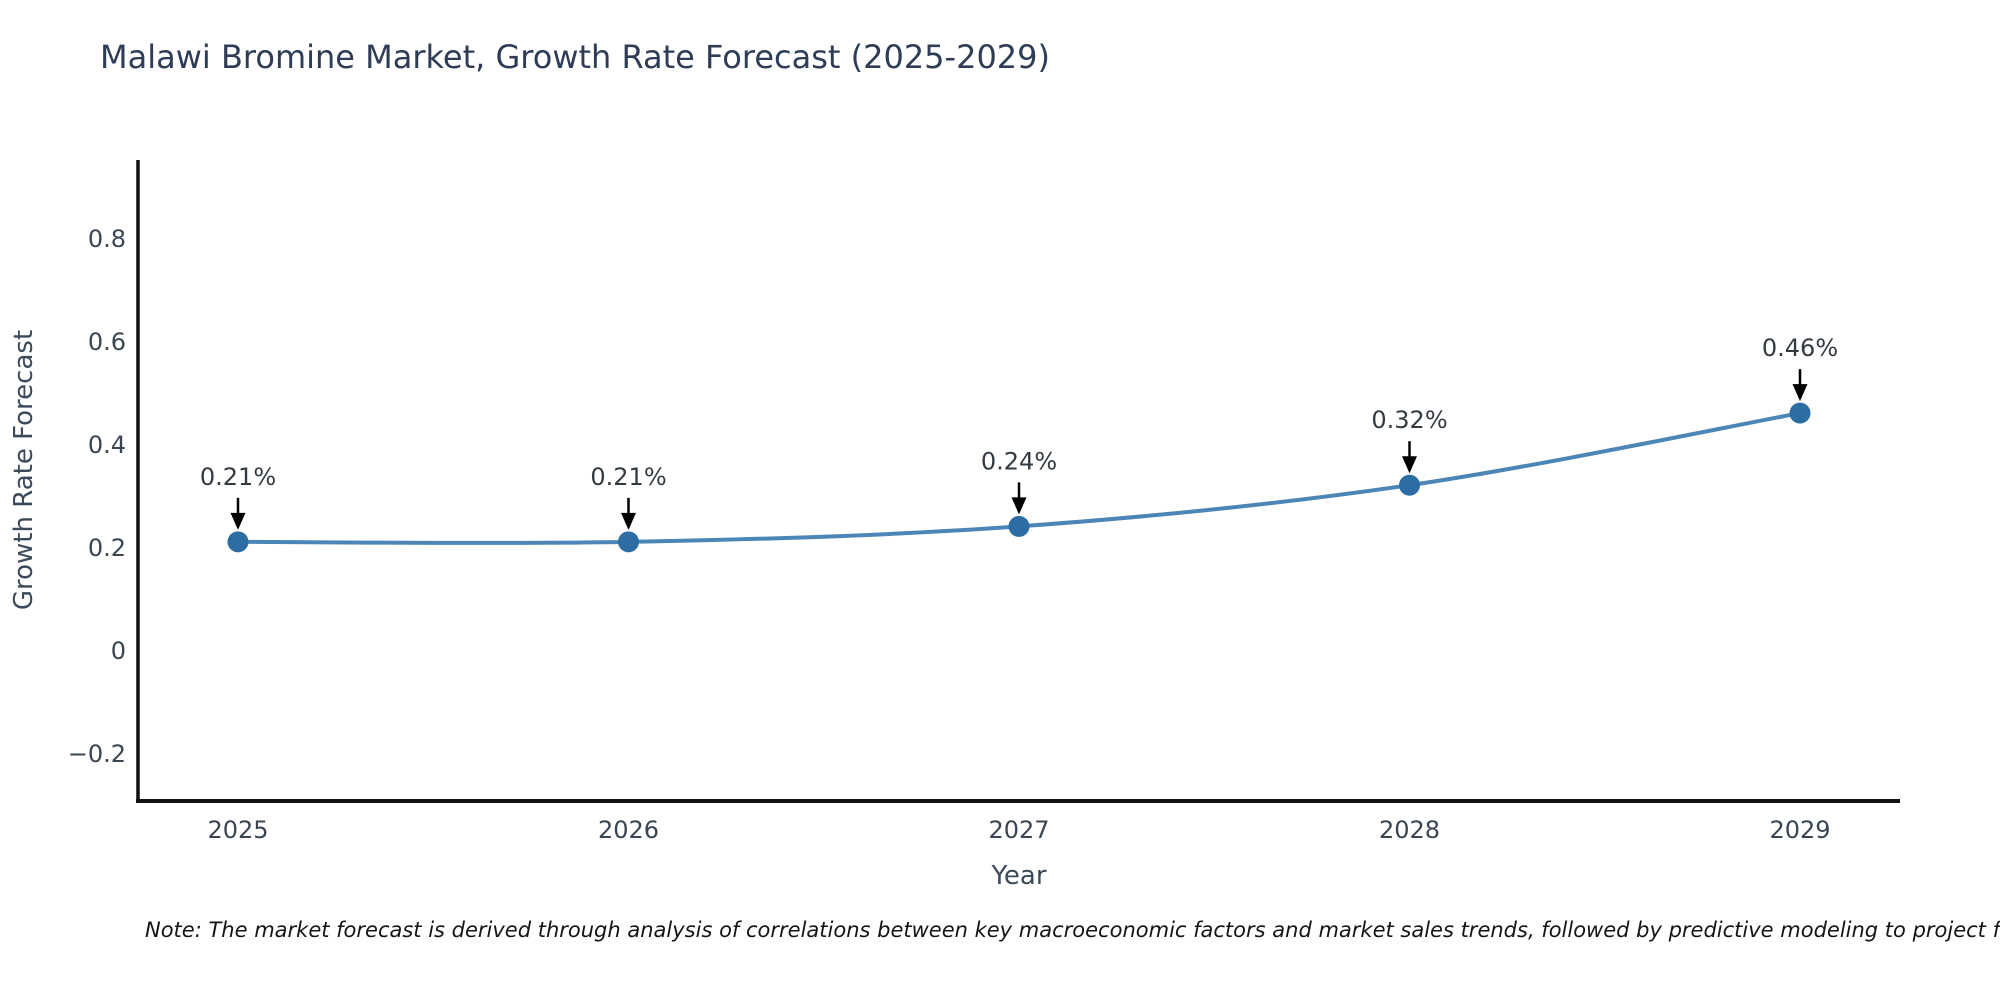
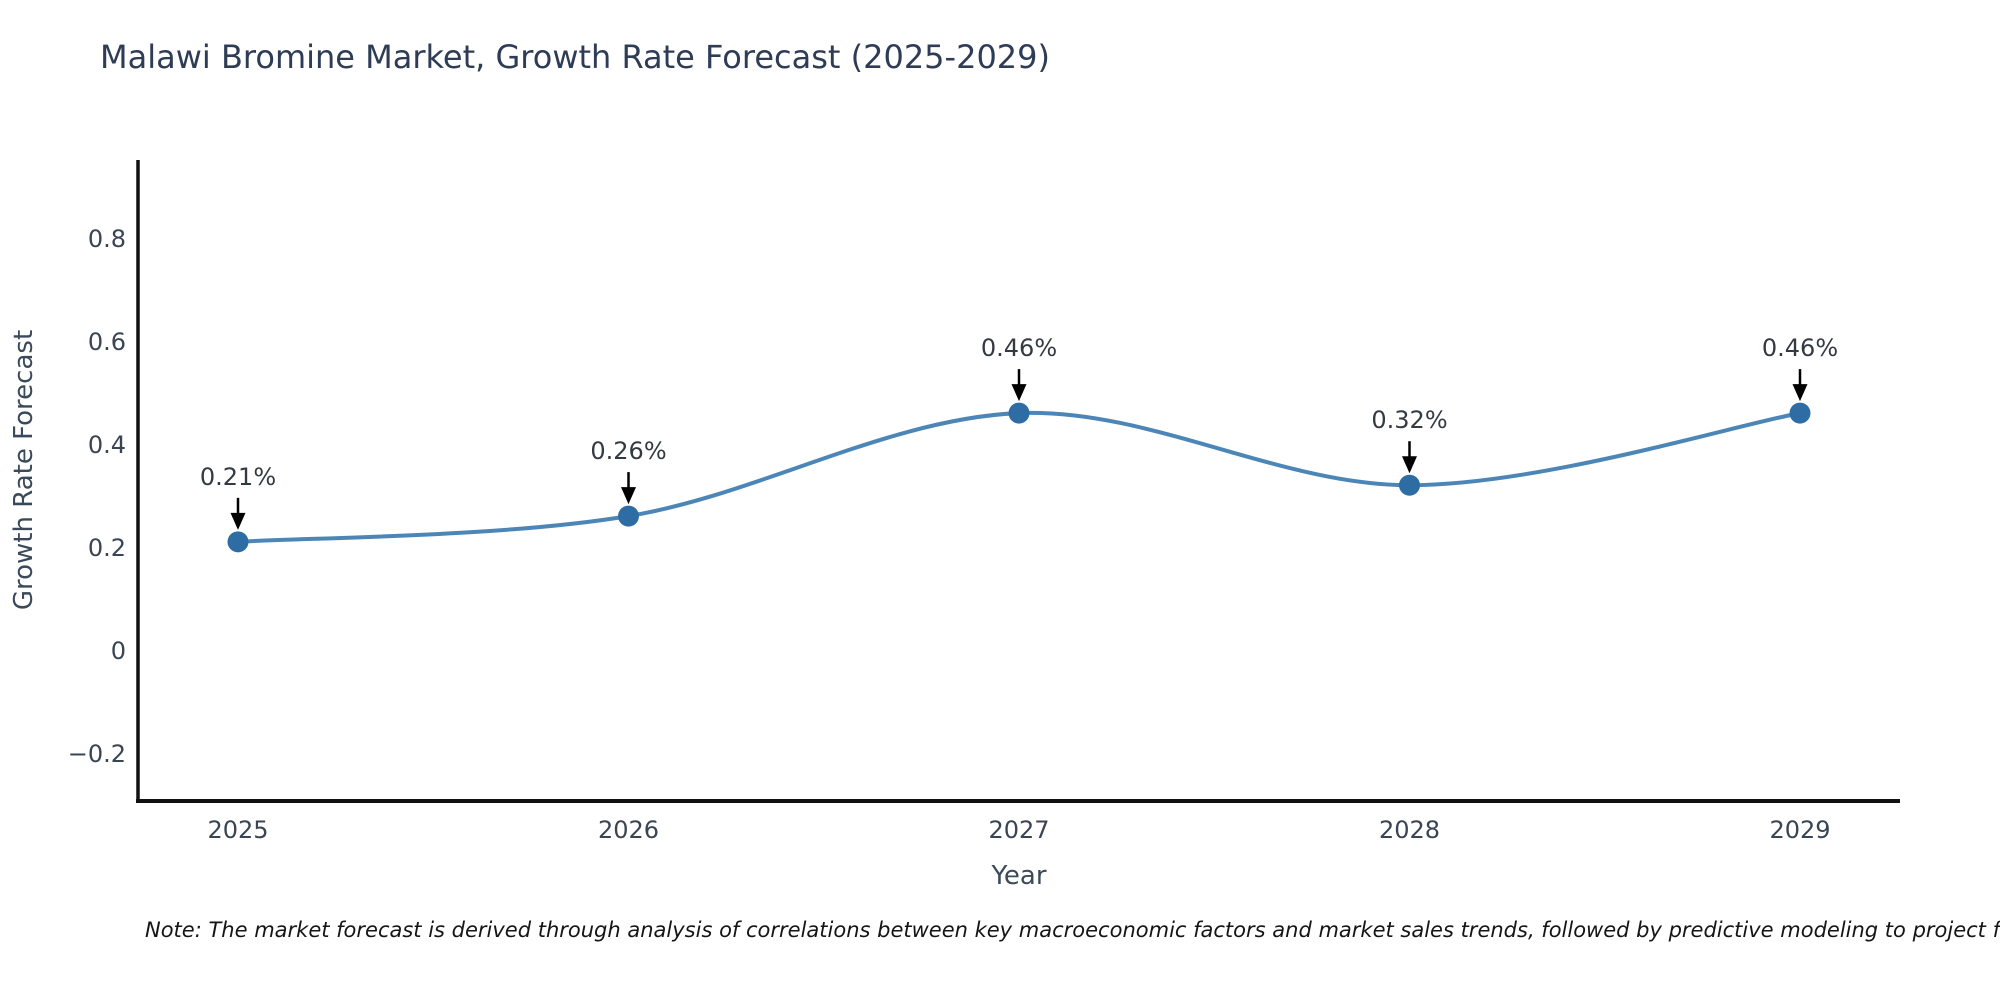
2026: 0.21% -> 0.26%
2027: 0.24% -> 0.46%
